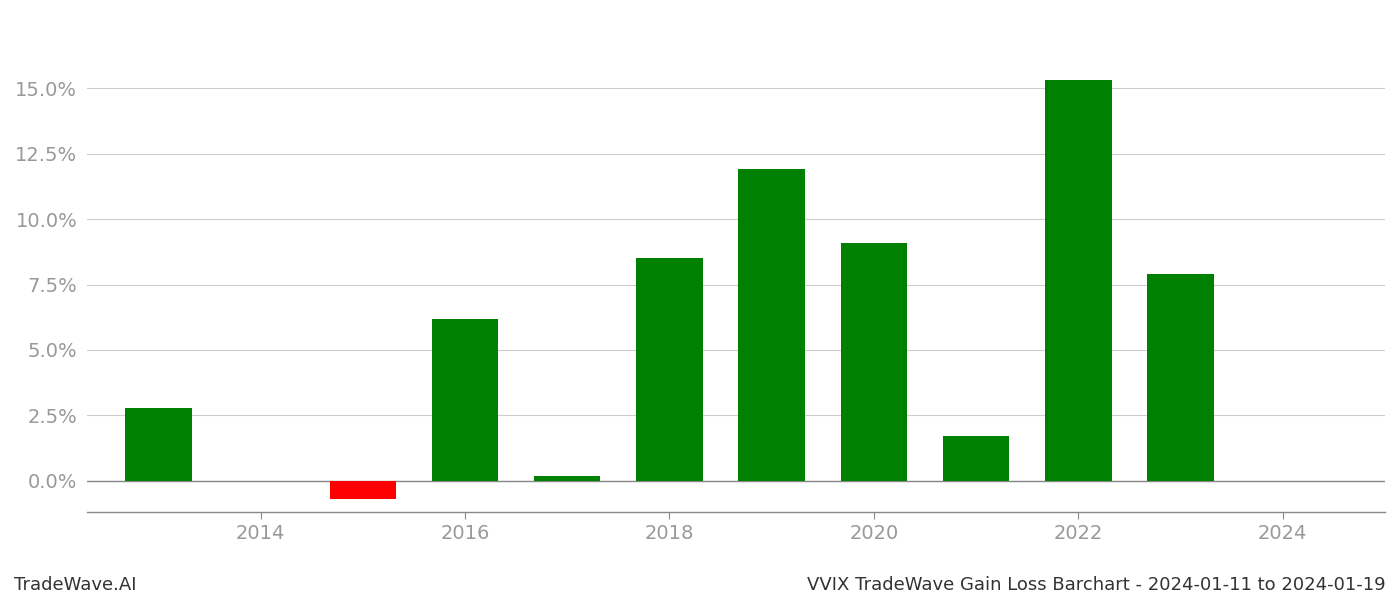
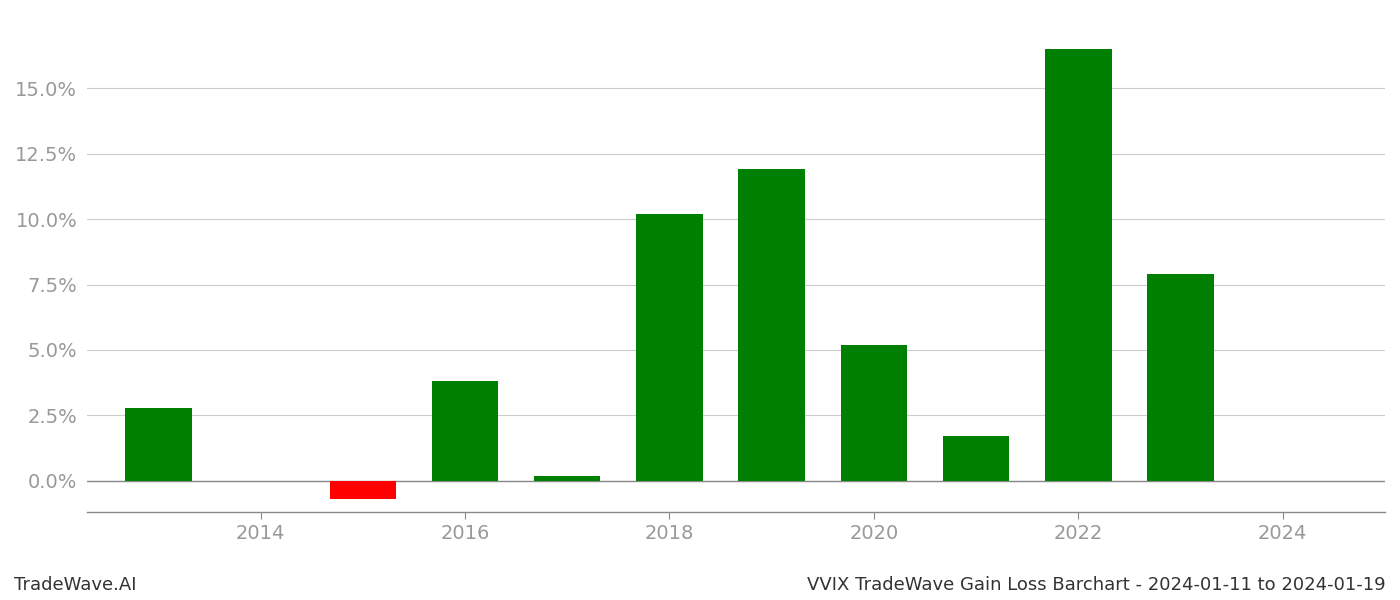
2016: 6.2% -> 3.8%
2018: 8.5% -> 10.2%
2020: 9.1% -> 5.2%
2022: 15.3% -> 16.5%
